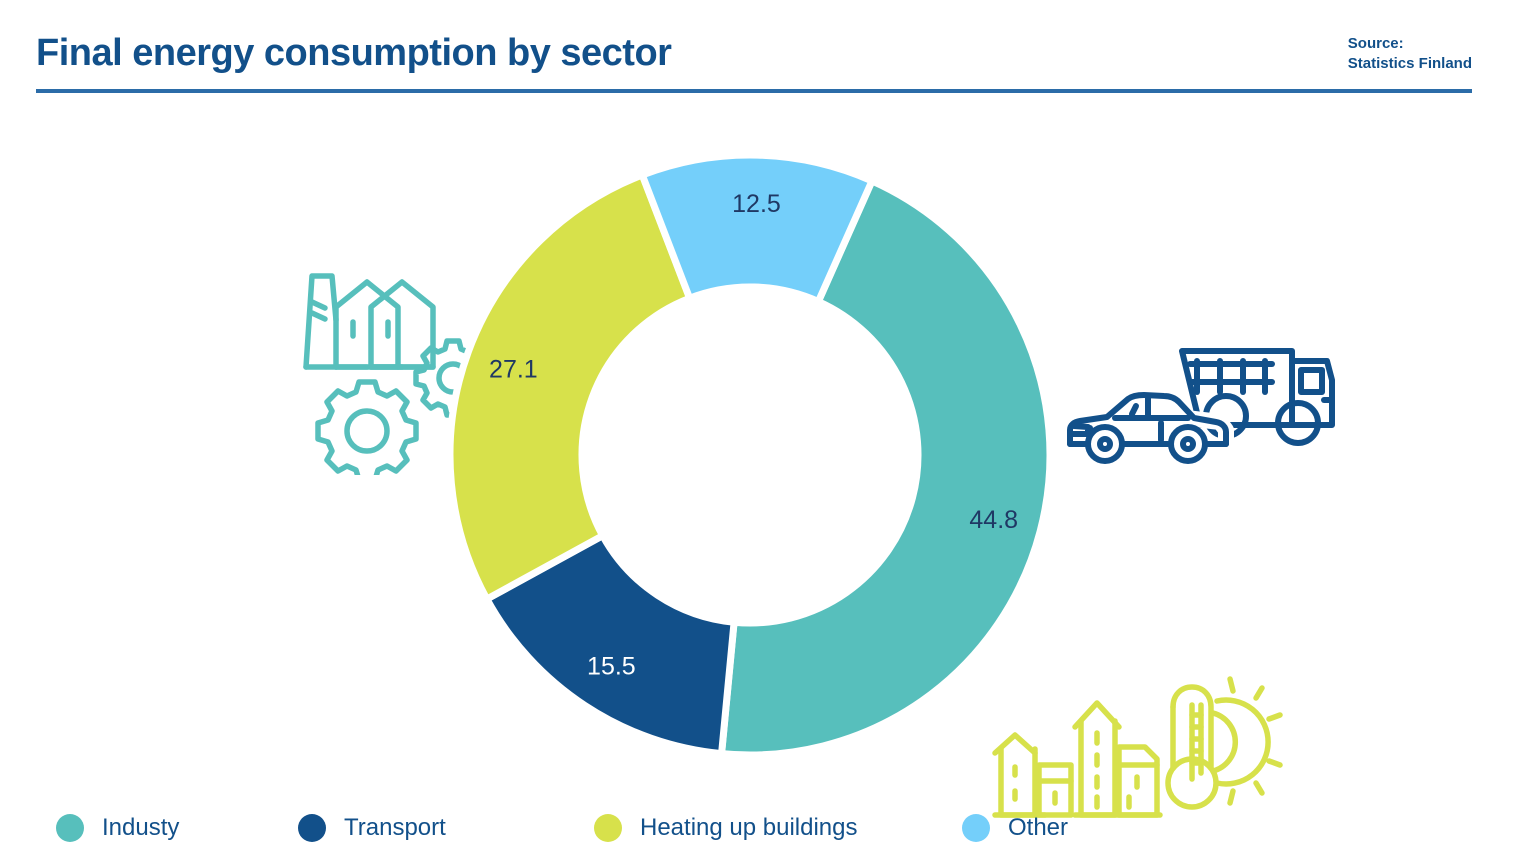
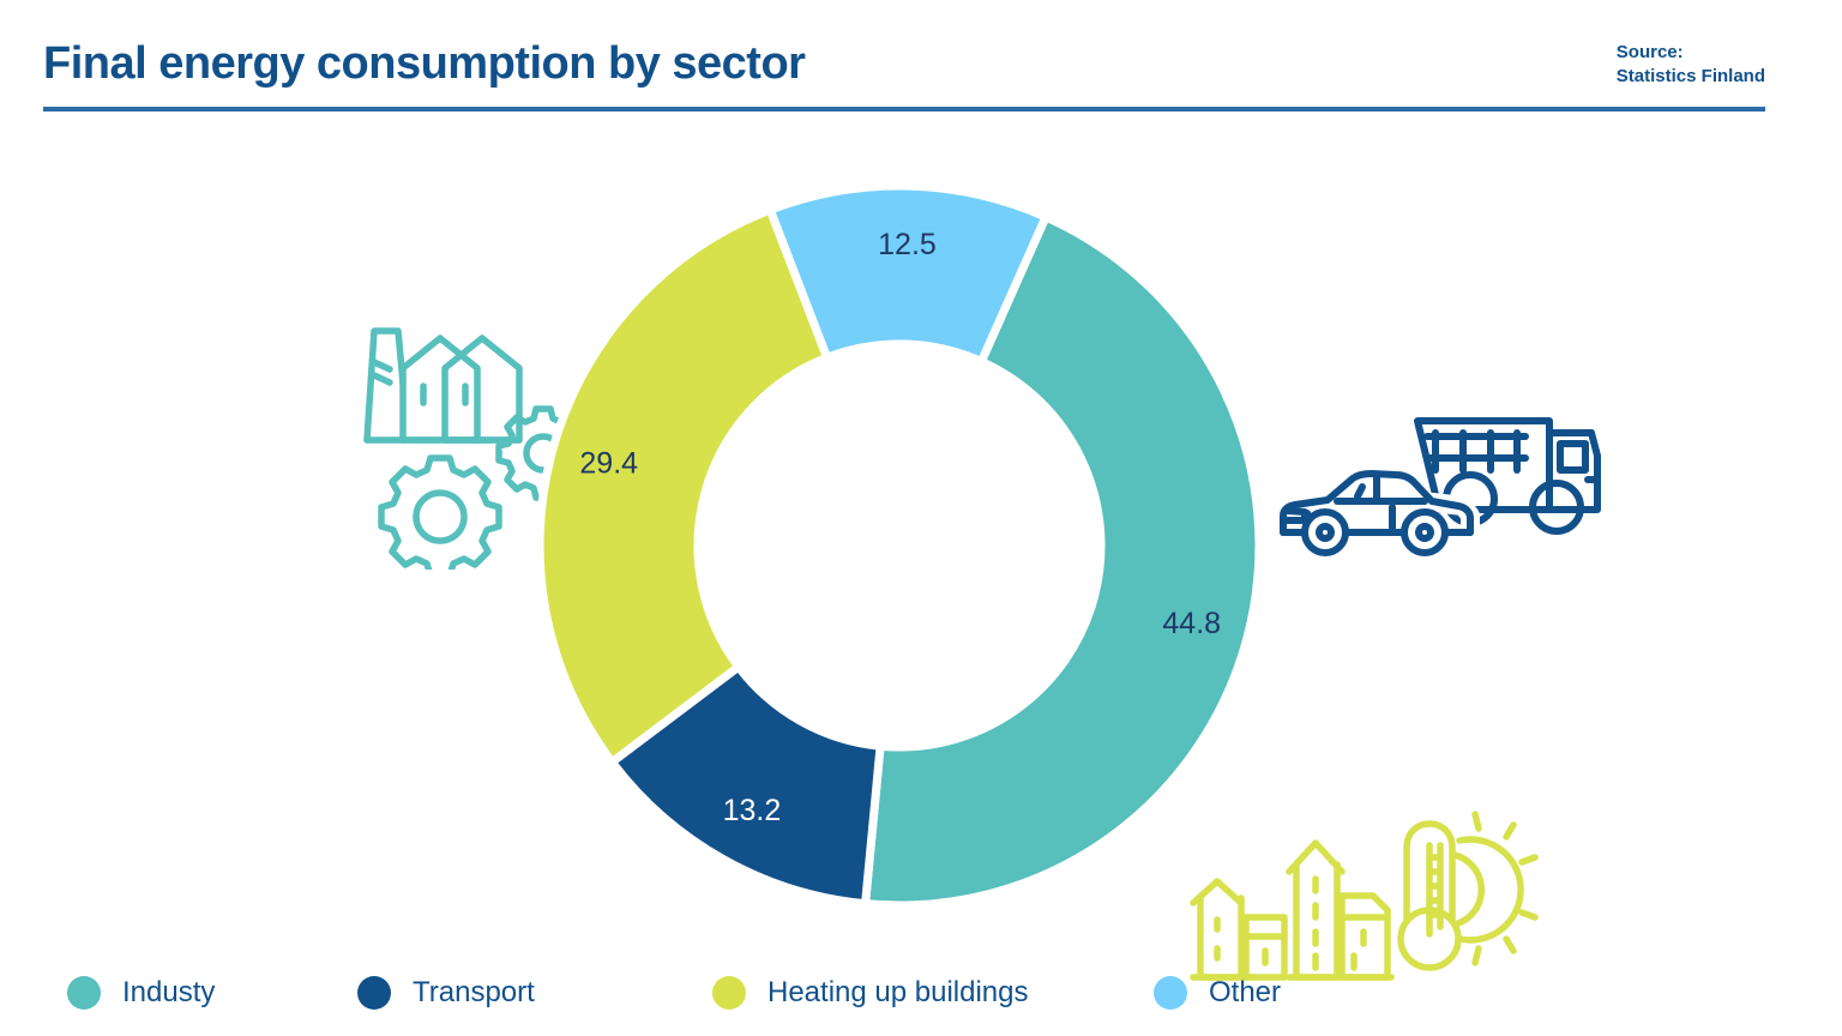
Transport: 15.5 -> 13.2
Heating up buildings: 27.1 -> 29.4
